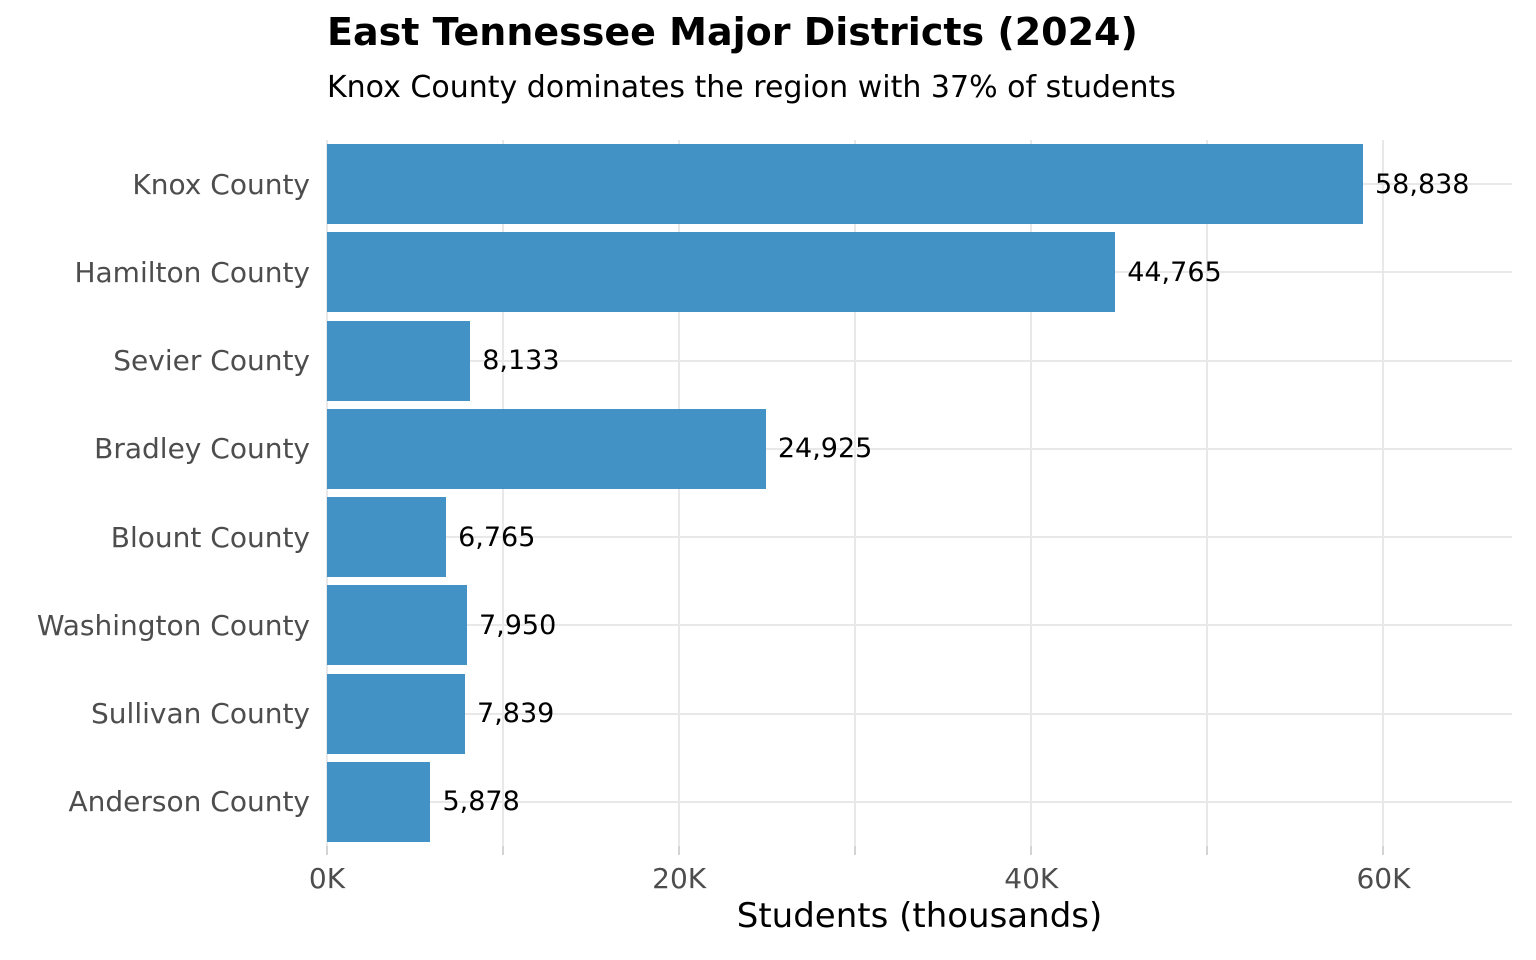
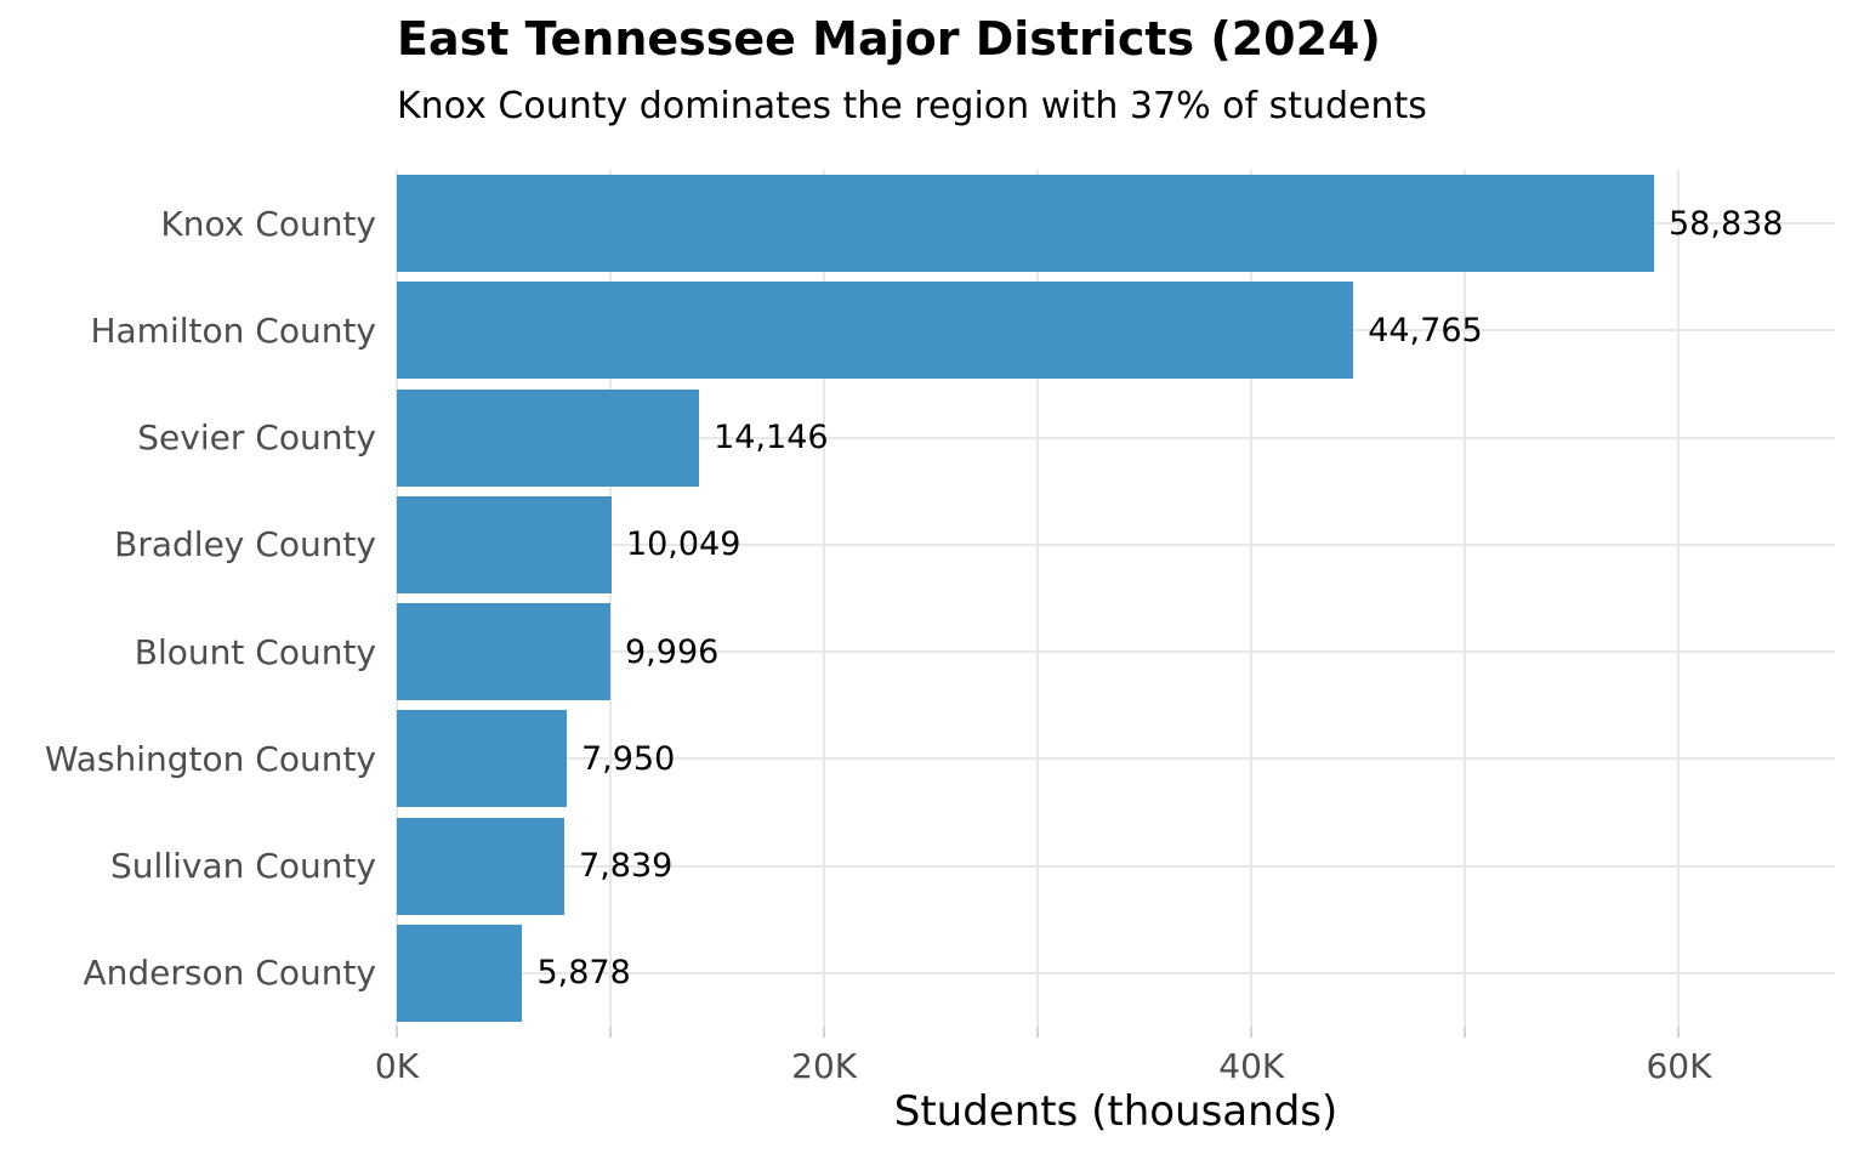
Sevier County: 8,133 -> 14,146
Bradley County: 24,925 -> 10,049
Blount County: 6,765 -> 9,996
